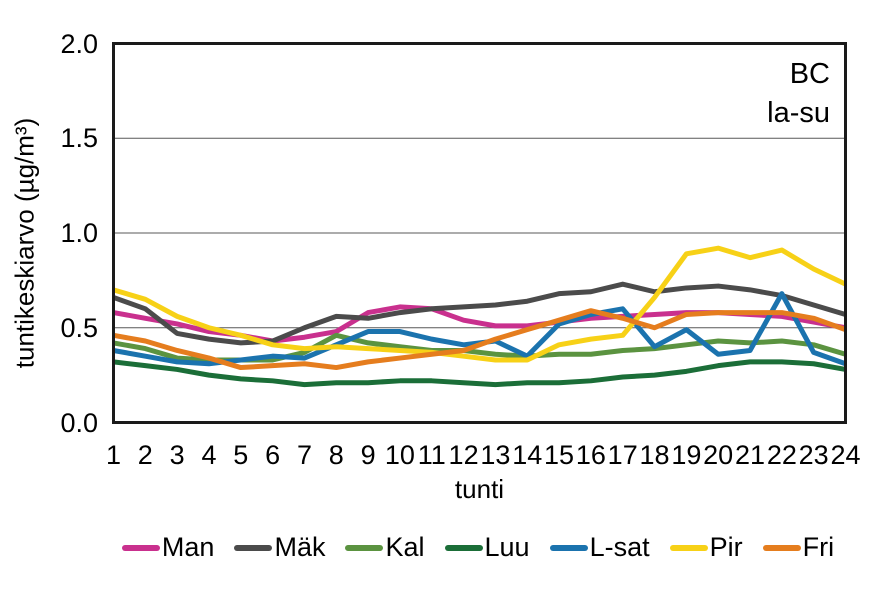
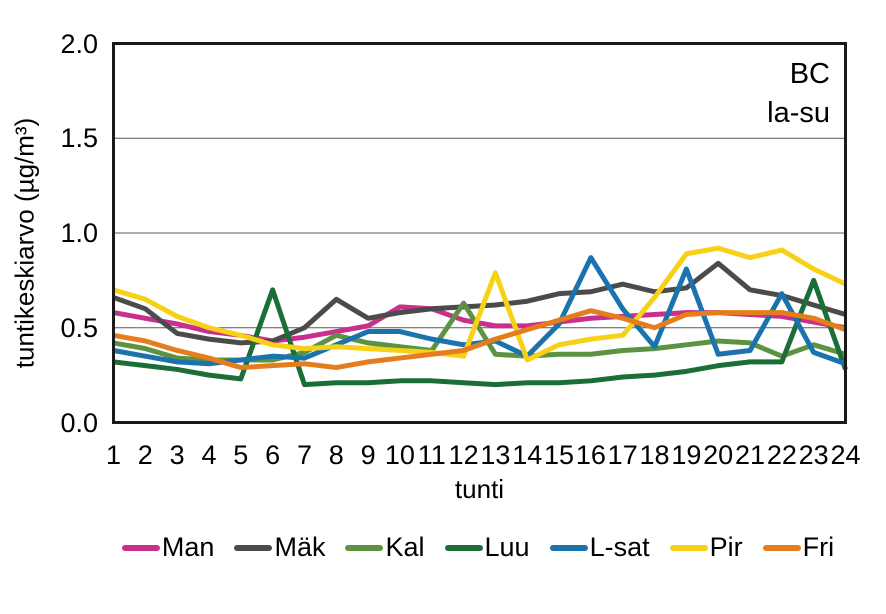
Luu/6: 0.22 -> 0.70
Mäk/8: 0.56 -> 0.65
Man/9: 0.58 -> 0.51
Kal/12: 0.38 -> 0.63
Pir/13: 0.33 -> 0.79
L-sat/16: 0.57 -> 0.87
L-sat/19: 0.49 -> 0.81
Mäk/20: 0.72 -> 0.84
Kal/22: 0.43 -> 0.35
Luu/23: 0.31 -> 0.75
